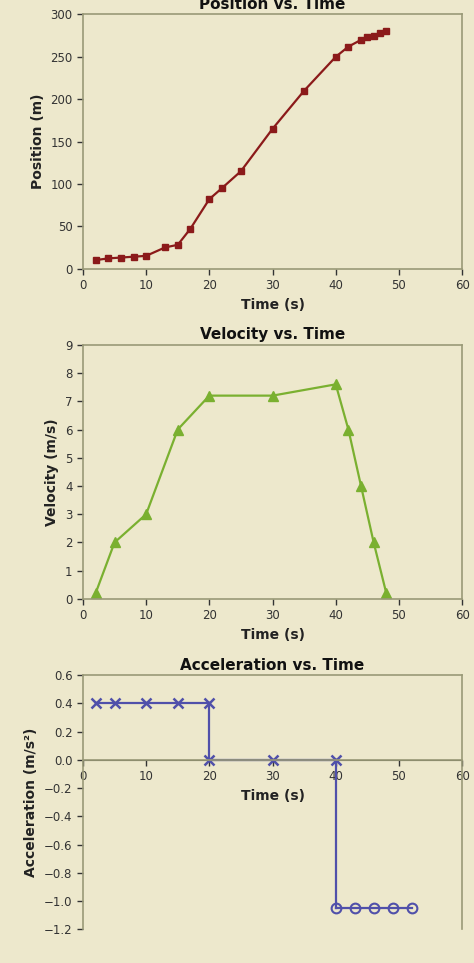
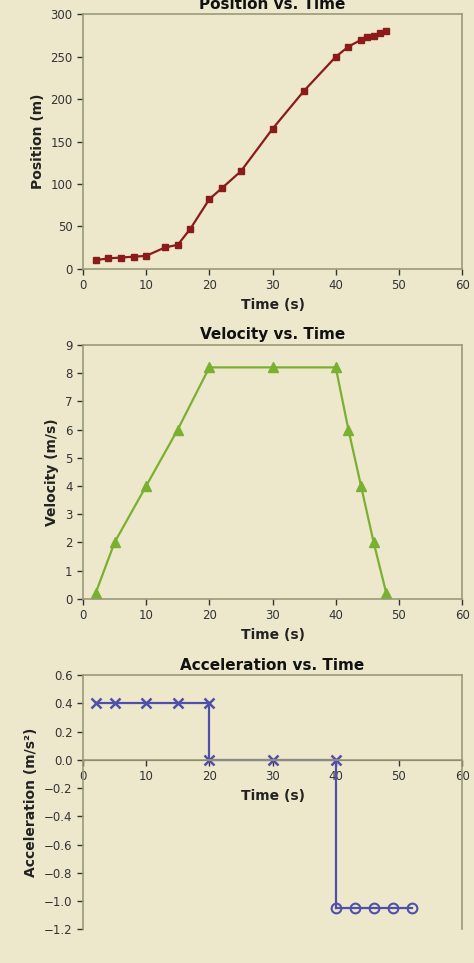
Velocity vs. Time/10: 3.0 -> 4.0
Velocity vs. Time/20: 7.2 -> 8.2
Velocity vs. Time/30: 7.2 -> 8.2
Velocity vs. Time/40: 7.6 -> 8.2
